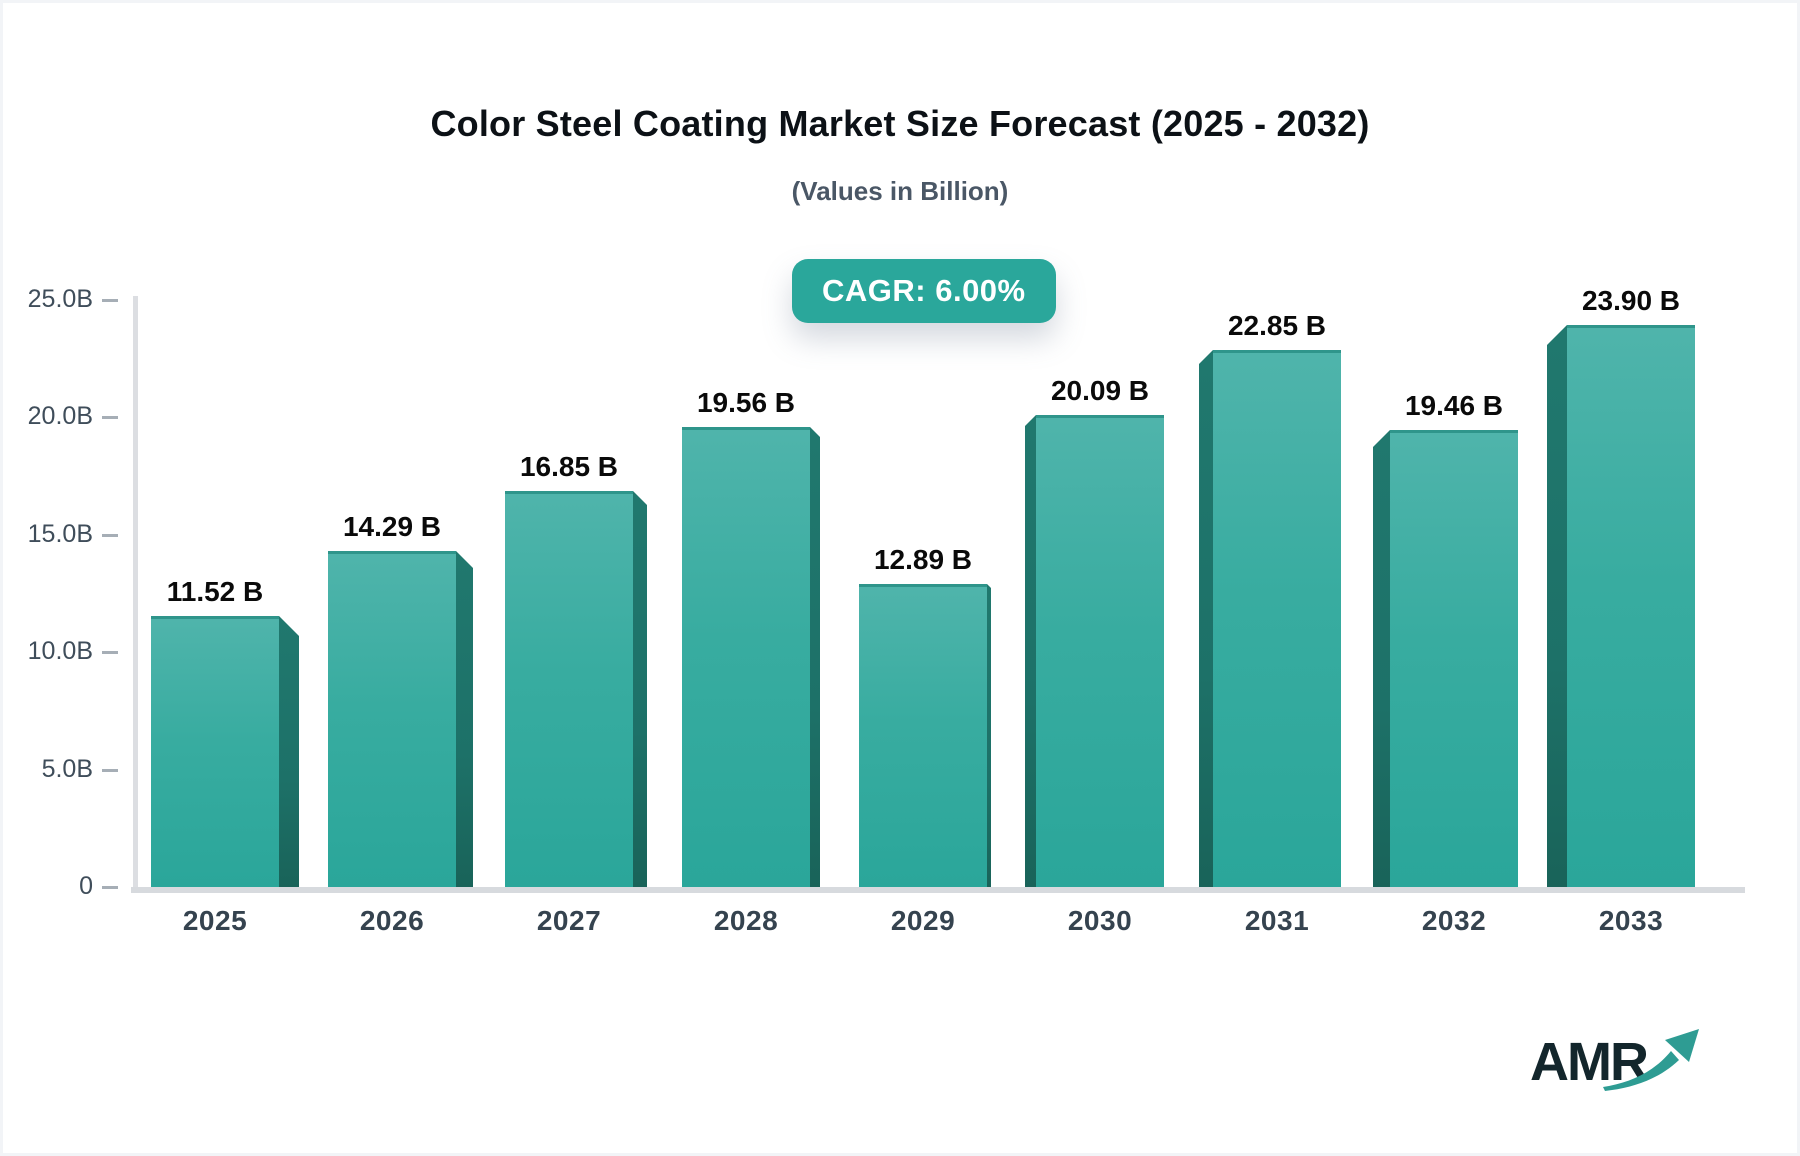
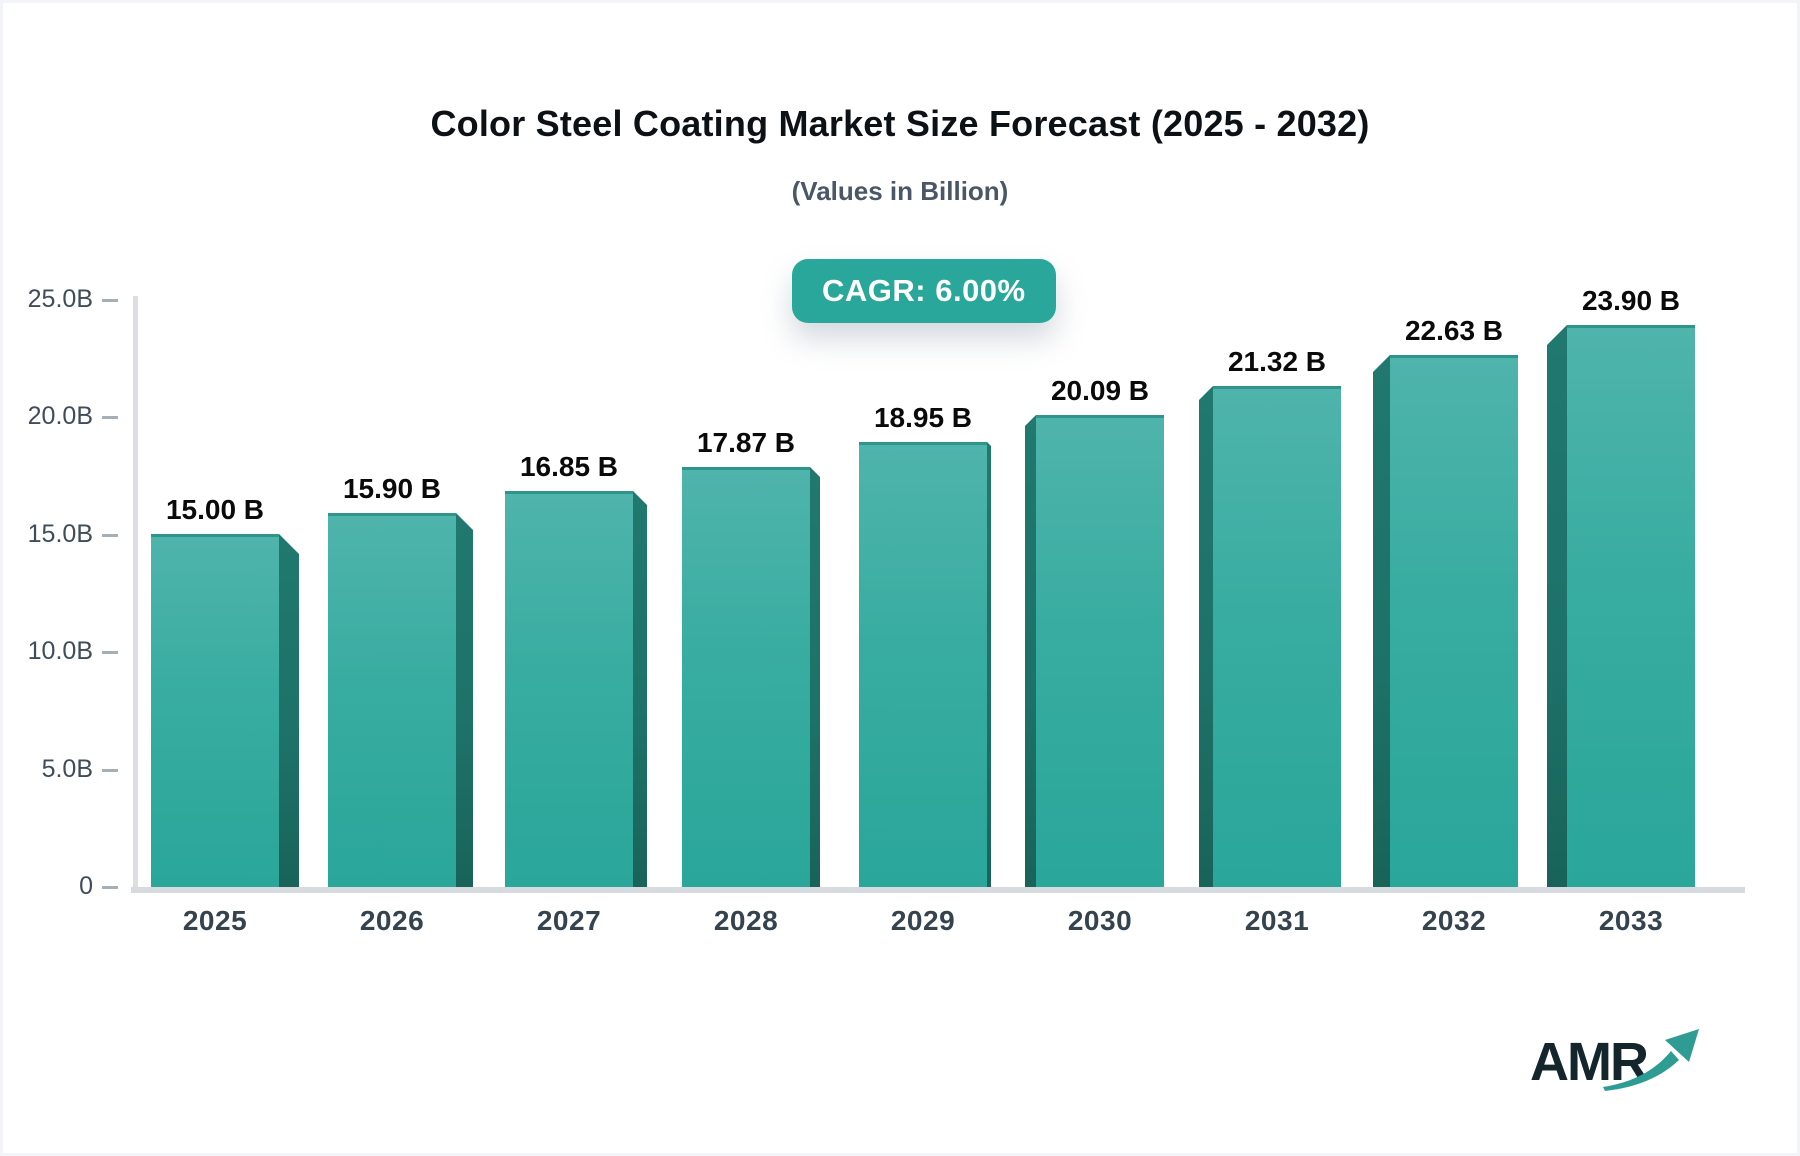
2025: 11.52 -> 15.00
2026: 14.29 -> 15.90
2028: 19.56 -> 17.87
2029: 12.89 -> 18.95
2031: 22.85 -> 21.32
2032: 19.46 -> 22.63
